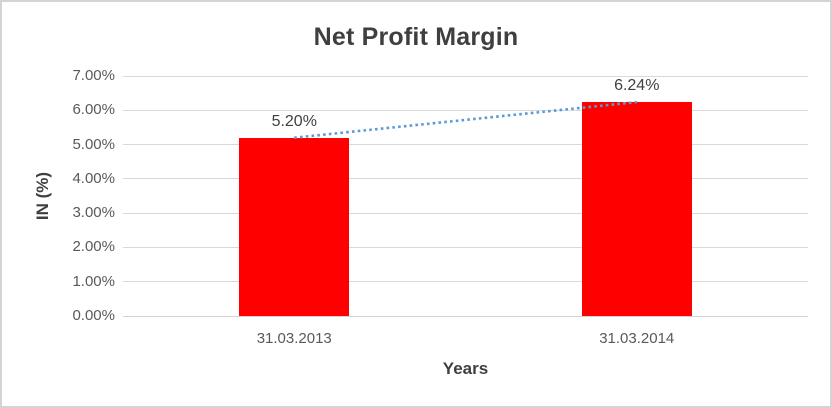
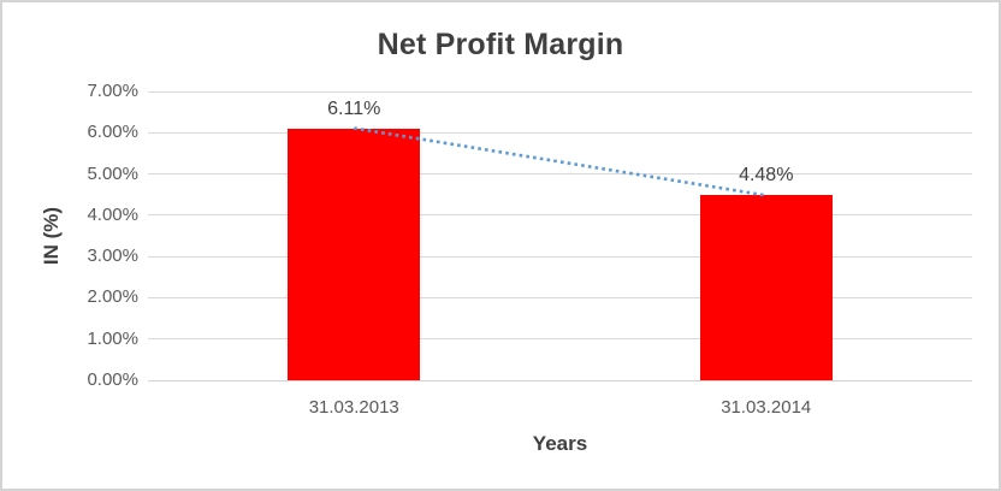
31.03.2013: 5.20% -> 6.11%
31.03.2014: 6.24% -> 4.48%
